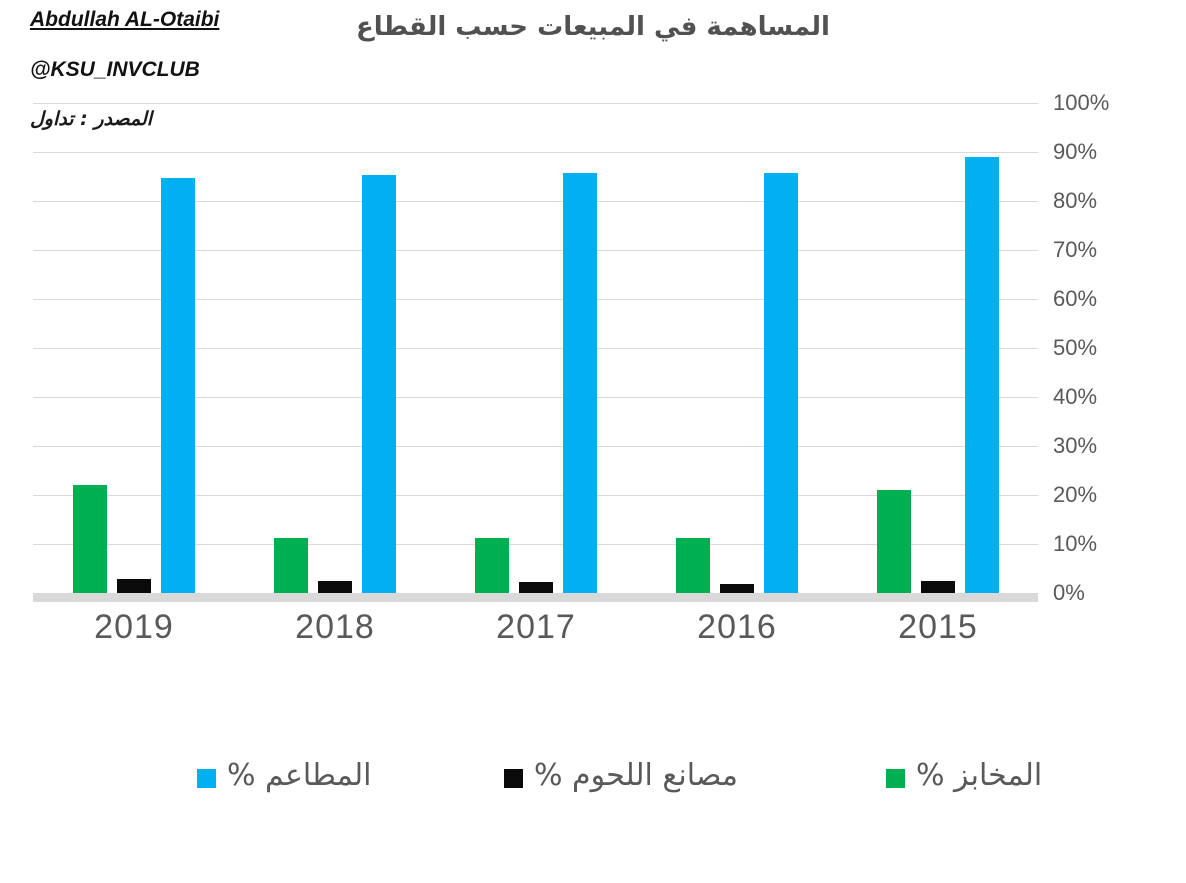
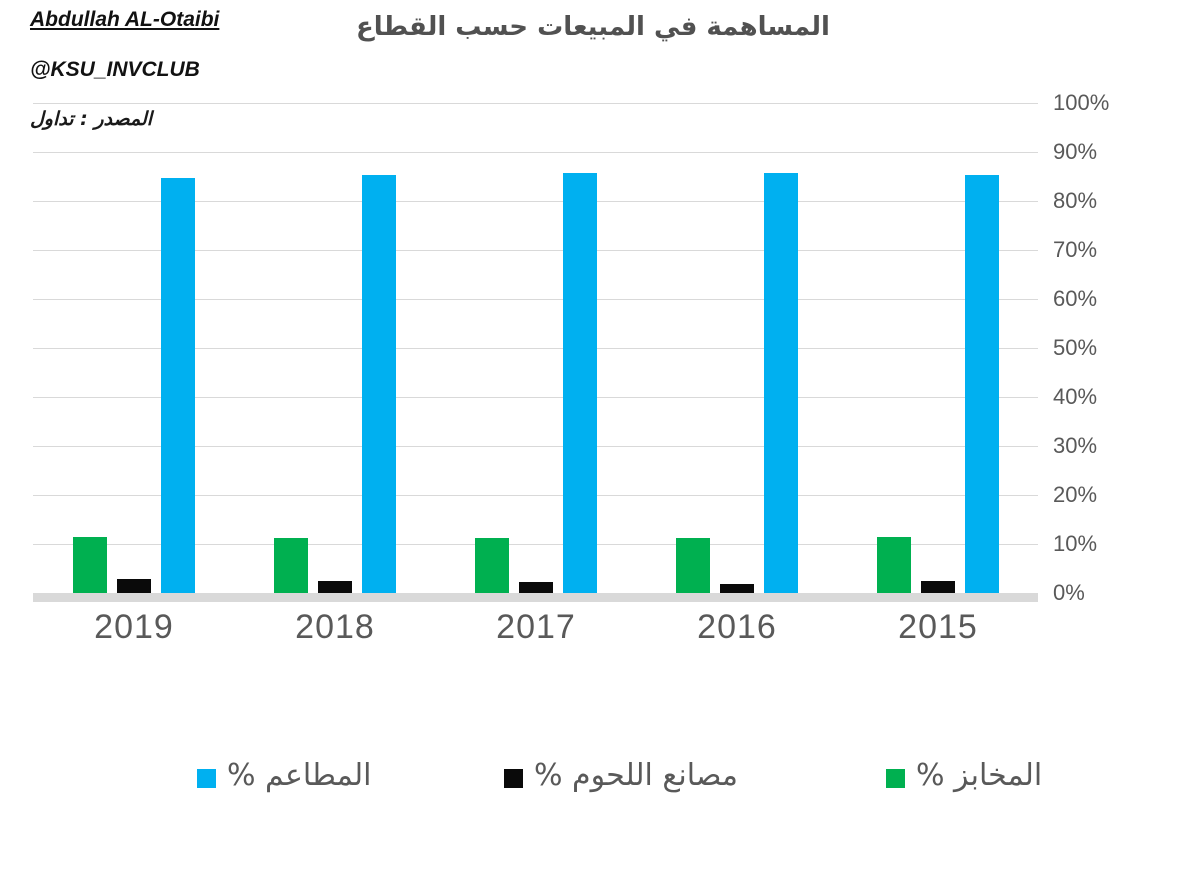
المخابز %/2019: 22% -> 11%
المخابز %/2015: 21% -> 11%
المطاعم %/2015: 89% -> 85%
